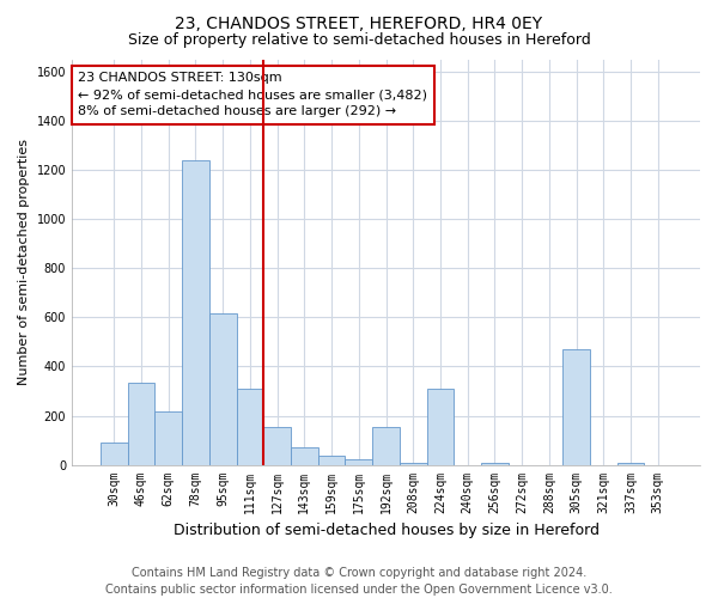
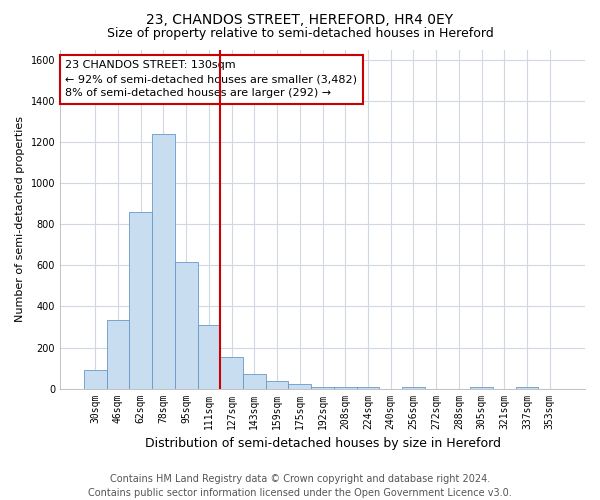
62sqm: 215 -> 860
192sqm: 155 -> 10
224sqm: 310 -> 10
305sqm: 470 -> 10
